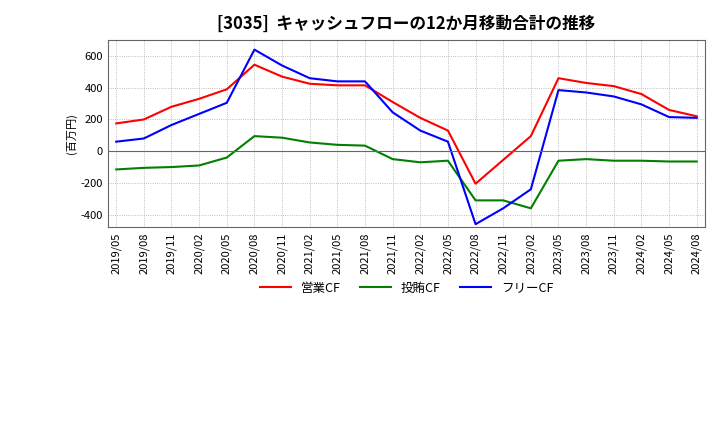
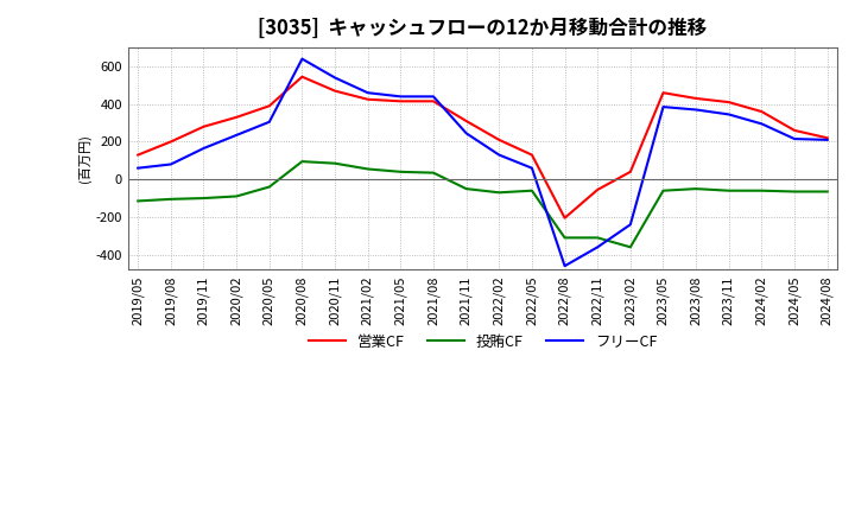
営業CF/2019/05: 180 -> 130
営業CF/2023/02: 100 -> 40
